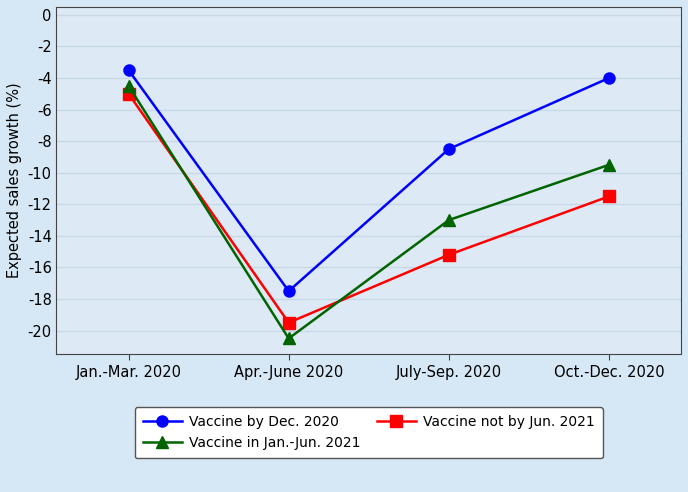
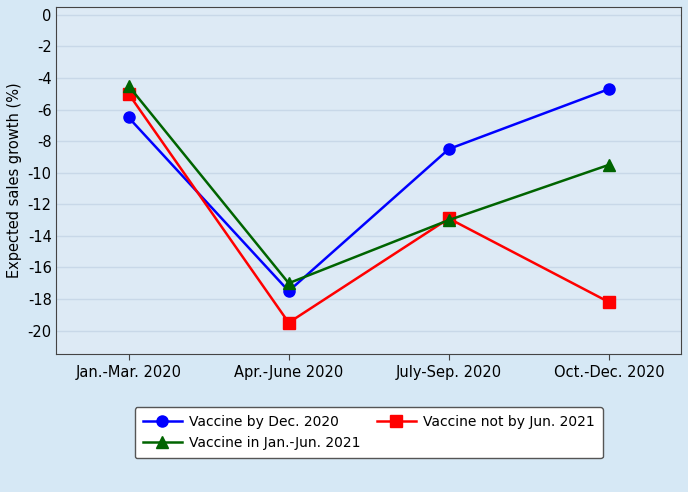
Vaccine by Dec. 2020/Jan.-Mar. 2020: -3.5 -> -6.5
Vaccine in Jan.-Jun. 2021/Apr.-June 2020: -20.5 -> -17.0
Vaccine not by Jun. 2021/July-Sep. 2020: -15.2 -> -12.9
Vaccine by Dec. 2020/Oct.-Dec. 2020: -4.0 -> -4.7
Vaccine not by Jun. 2021/Oct.-Dec. 2020: -11.5 -> -18.2
